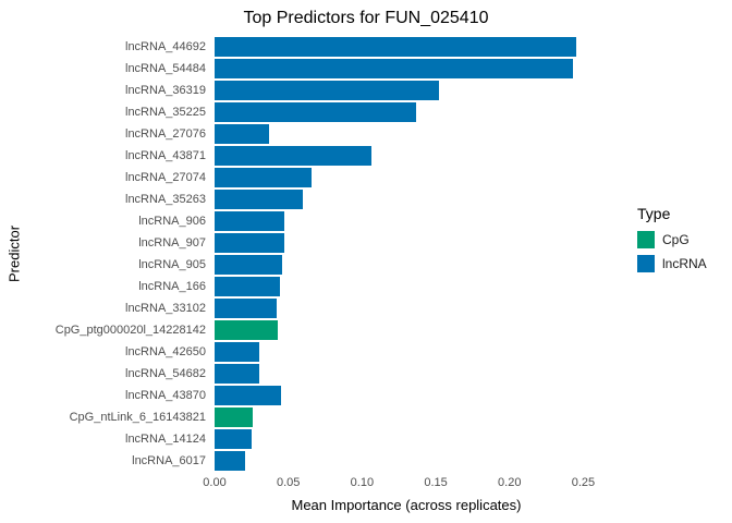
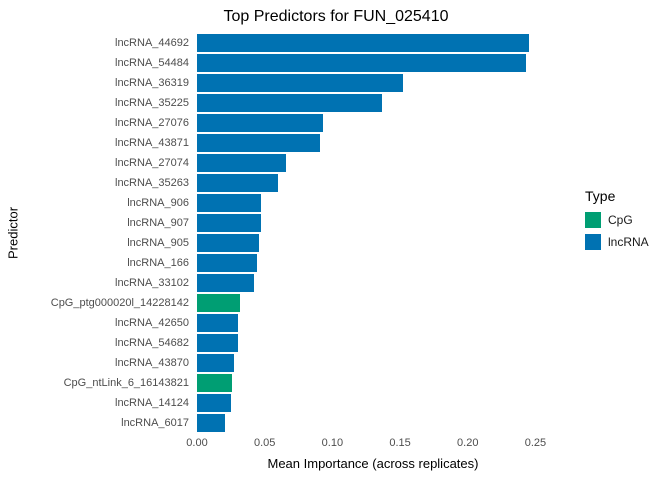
lncRNA_27076: 0.037 -> 0.093
lncRNA_43871: 0.106 -> 0.091
CpG_ptg000020l_14228142: 0.043 -> 0.032
lncRNA_43870: 0.045 -> 0.027
